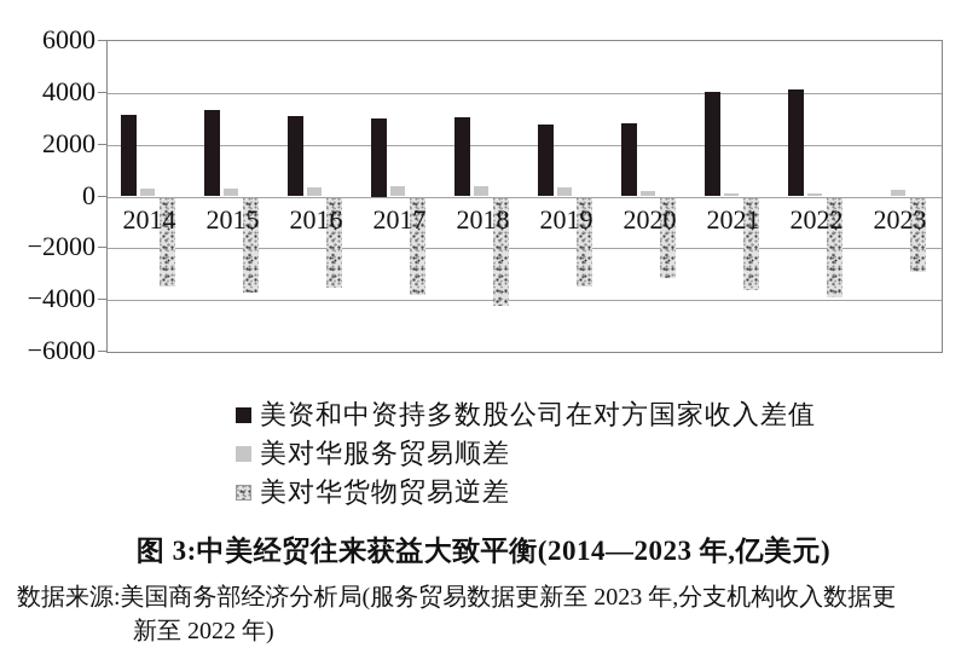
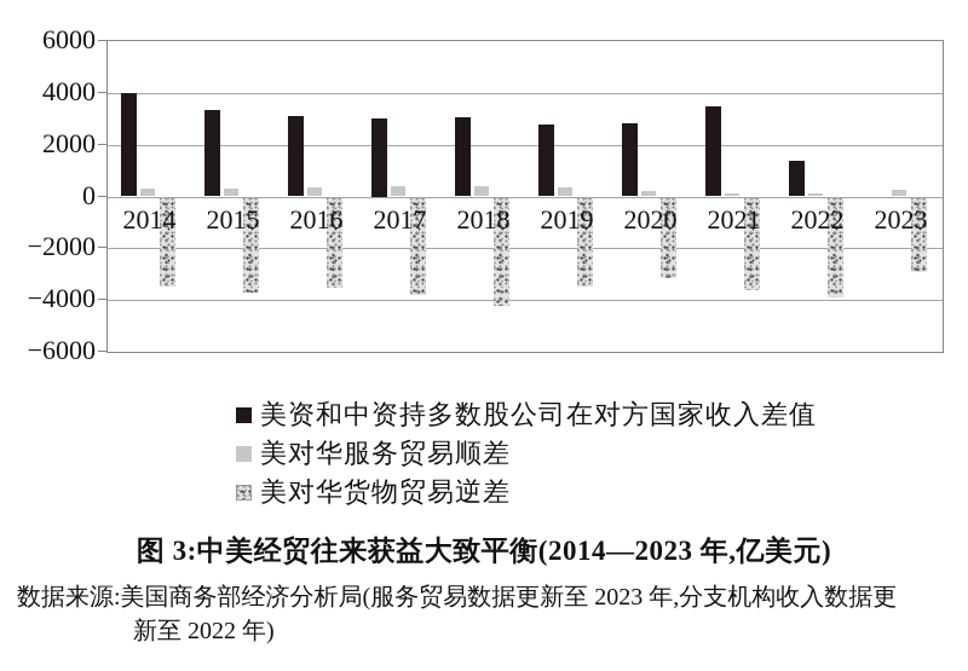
美资和中资持多数股公司在对方国家收入差值/2014: 3200 -> 4000
美资和中资持多数股公司在对方国家收入差值/2021: 4100 -> 3500
美资和中资持多数股公司在对方国家收入差值/2022: 4100 -> 1400
